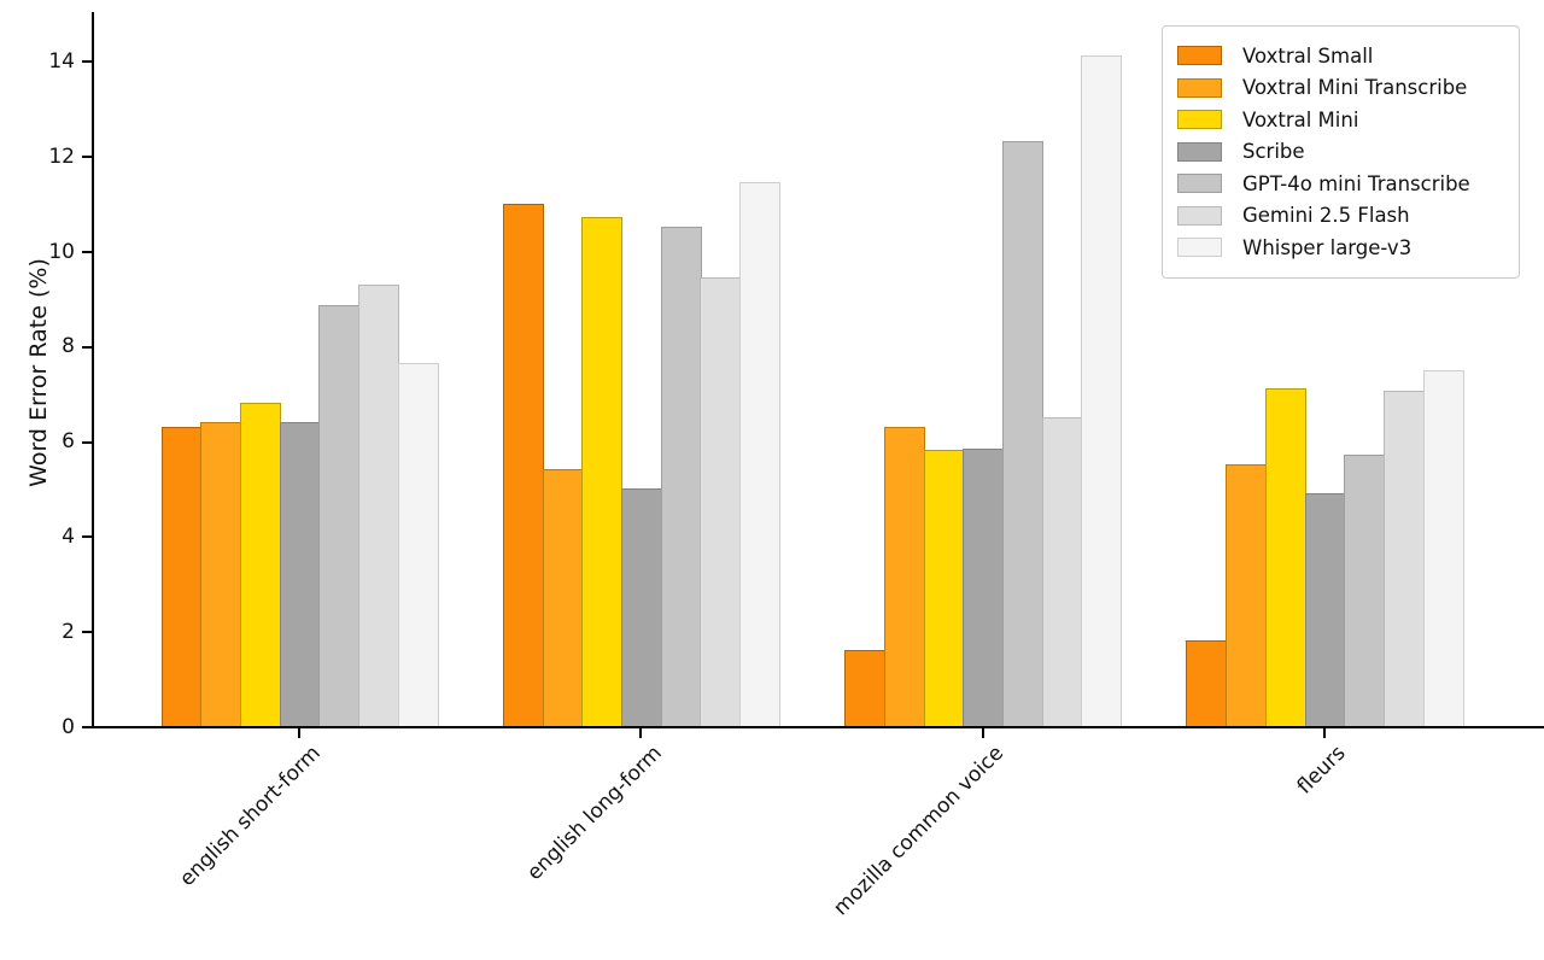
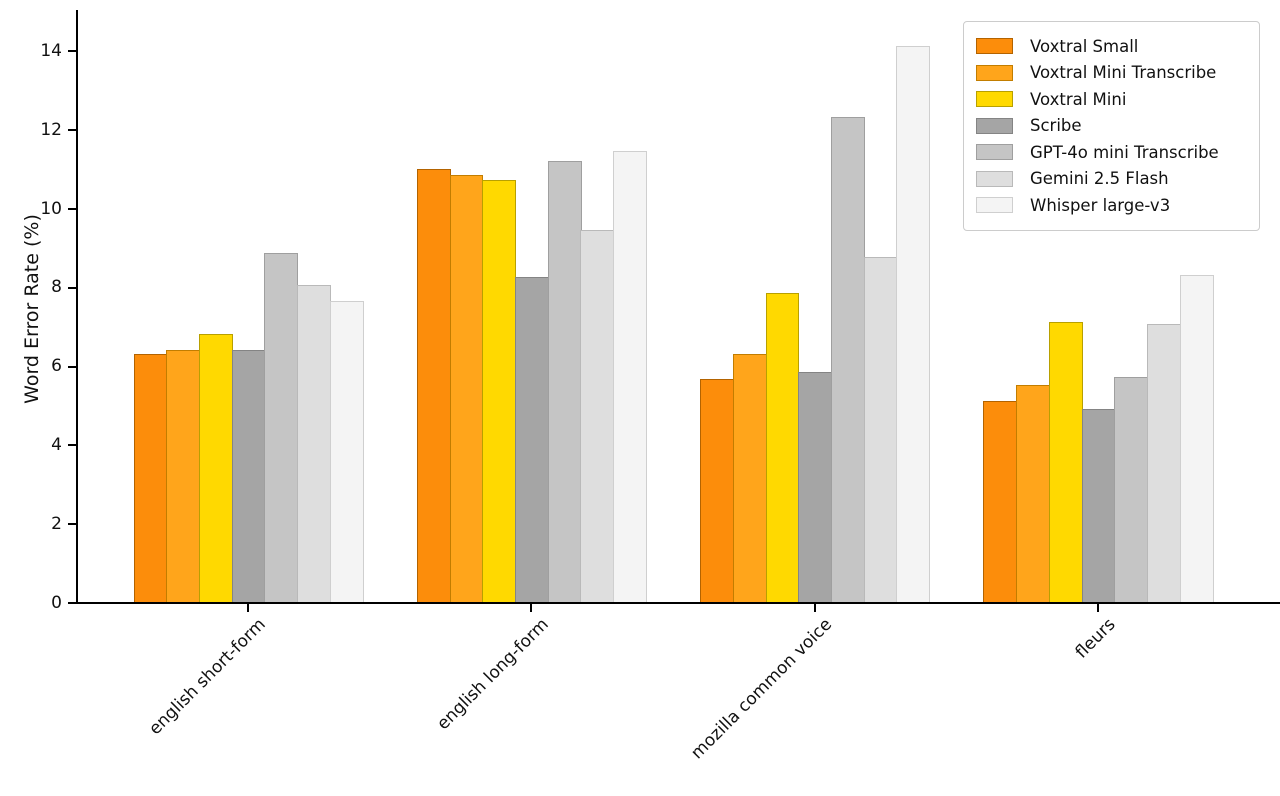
Gemini 2.5 Flash/english short-form: 9.3 -> 8.1
Voxtral Mini Transcribe/english long-form: 5.4 -> 10.8
Scribe/english long-form: 5.0 -> 8.2
GPT-4o mini Transcribe/english long-form: 10.5 -> 11.2
Voxtral Small/mozilla common voice: 1.6 -> 5.7
Voxtral Mini/mozilla common voice: 5.8 -> 7.8
Gemini 2.5 Flash/mozilla common voice: 6.5 -> 8.8
Voxtral Small/fleurs: 1.8 -> 5.1
Whisper large-v3/fleurs: 7.5 -> 8.3
